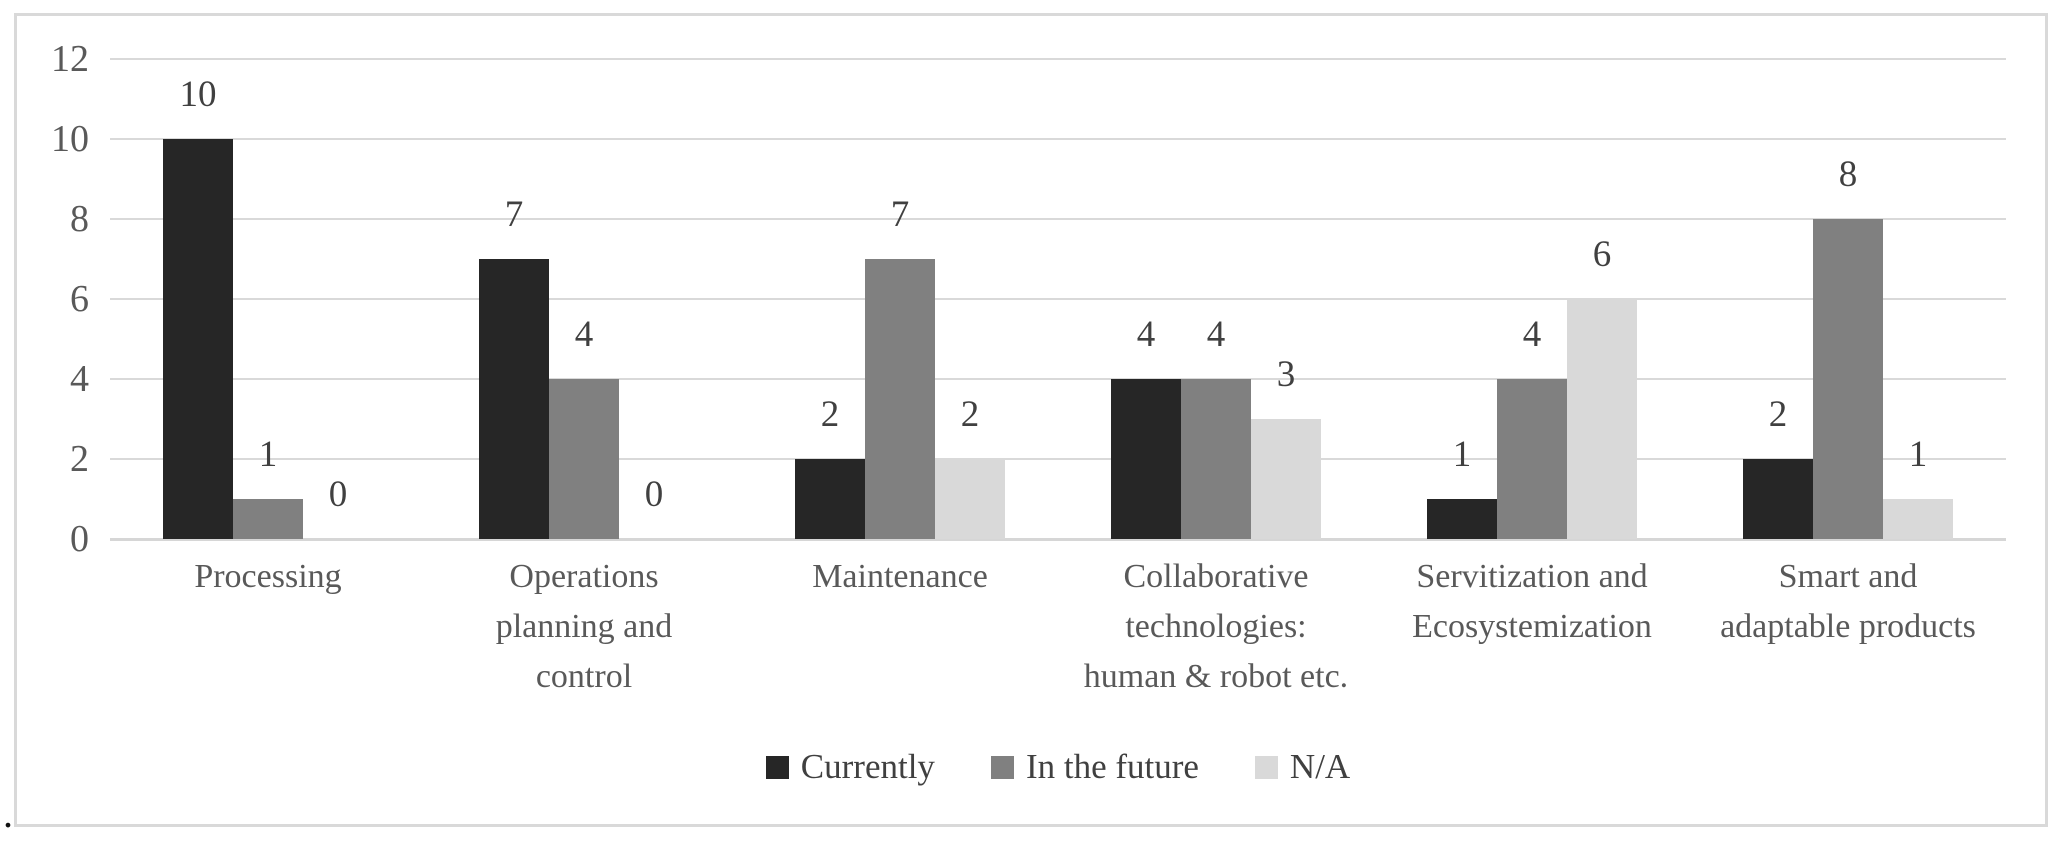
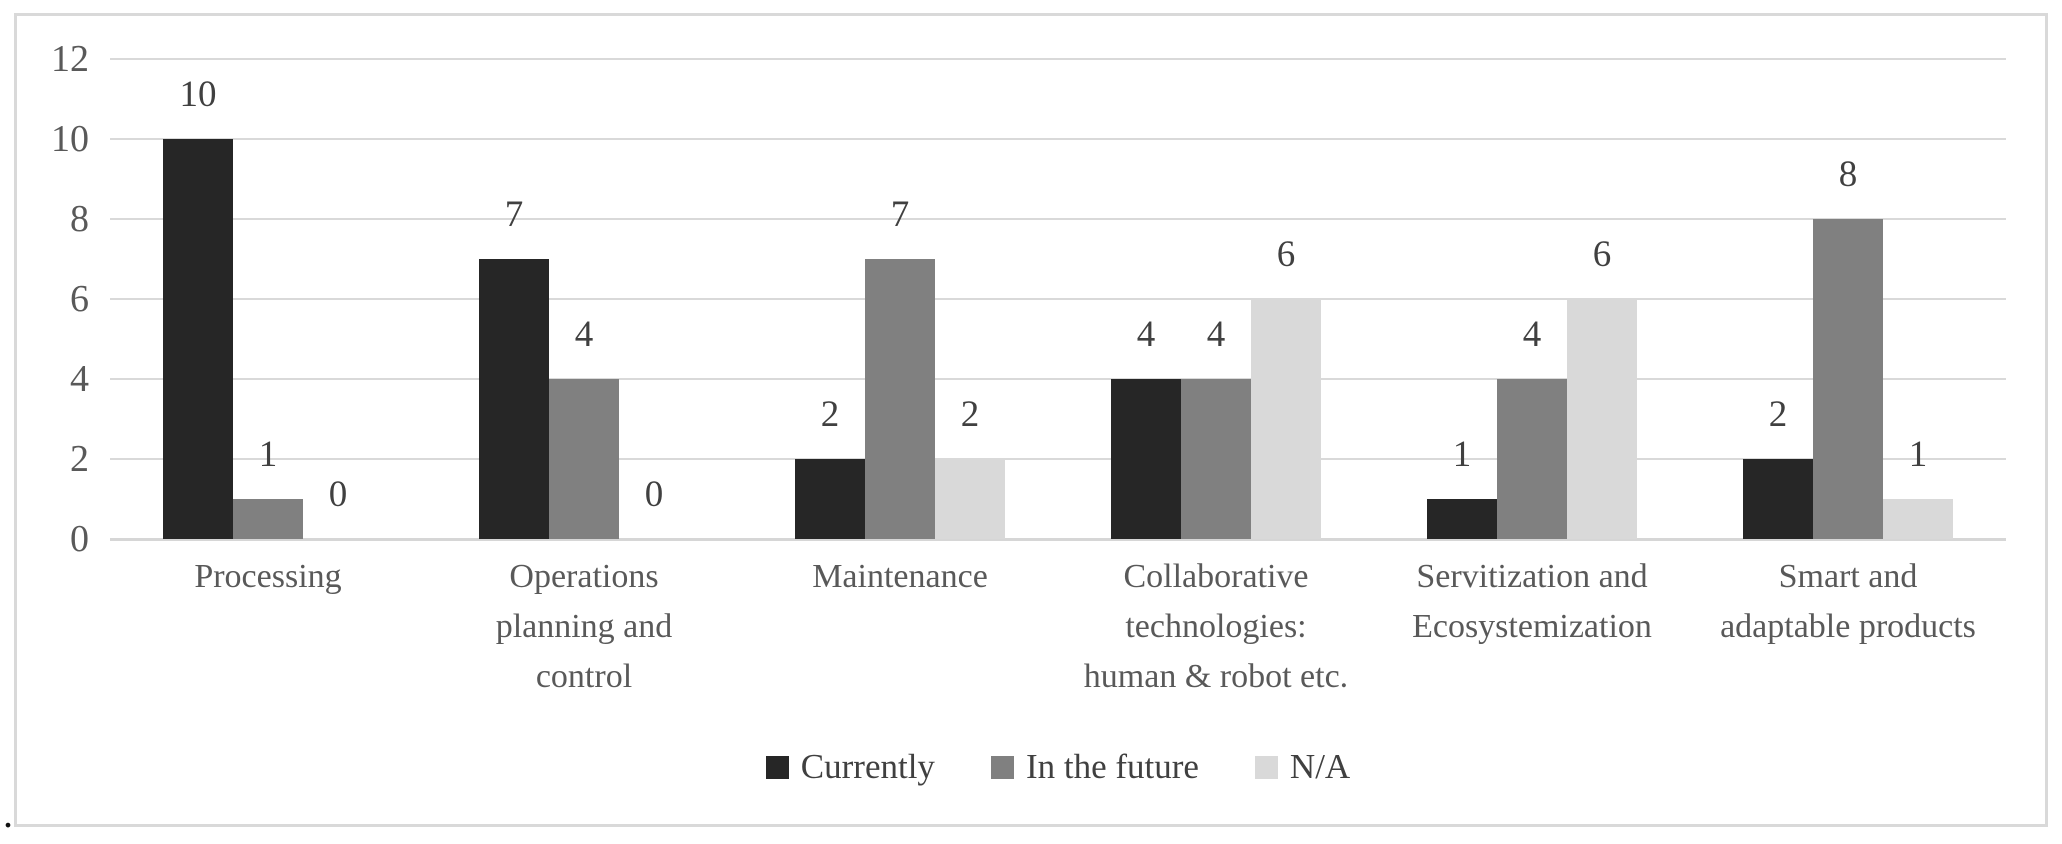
N/A/Collaborative technologies: human & robot etc.: 3 -> 6
